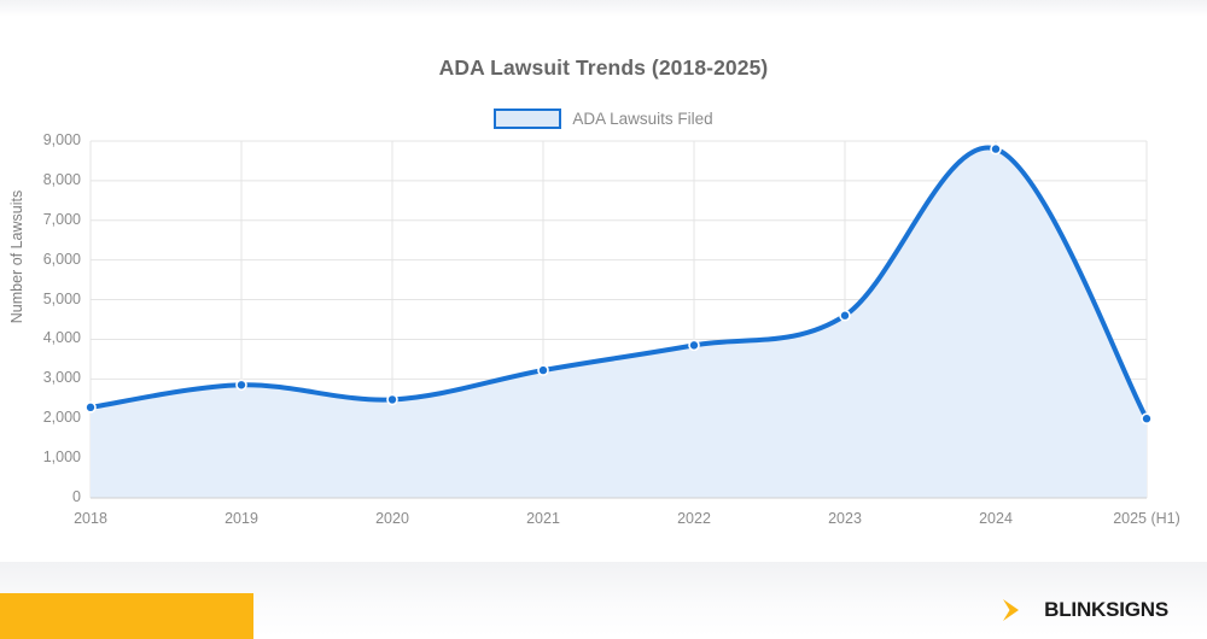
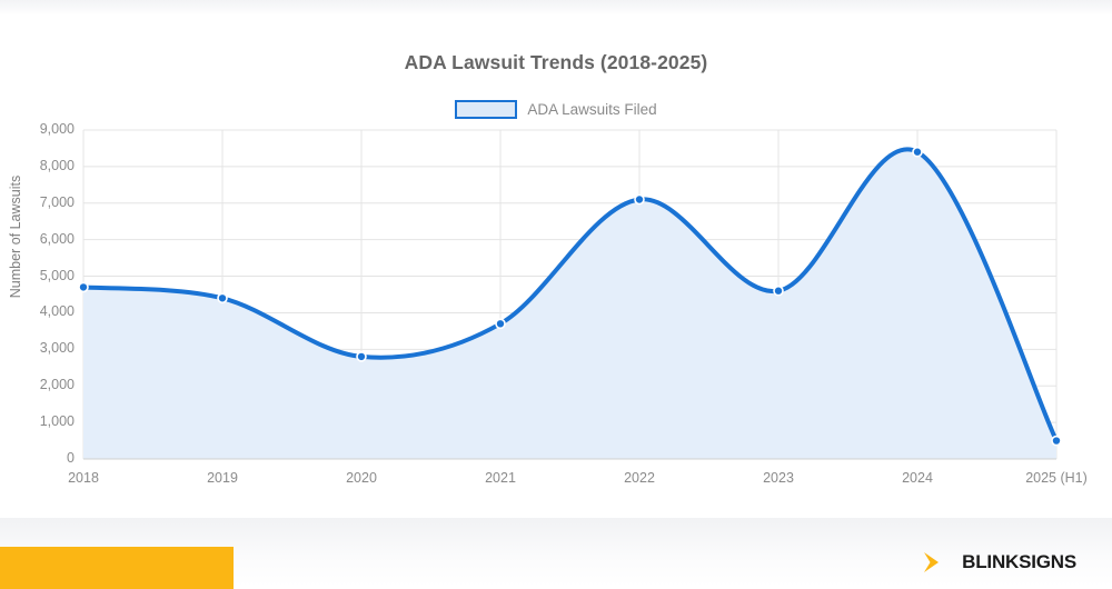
2018: 2300 -> 4700
2019: 2800 -> 4400
2020: 2500 -> 2800
2021: 3200 -> 3700
2022: 3800 -> 7100
2024: 8800 -> 8400
2025 (H1): 2000 -> 500
